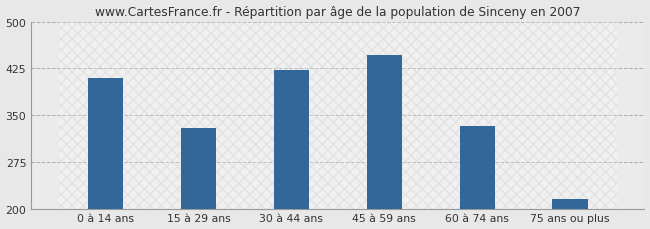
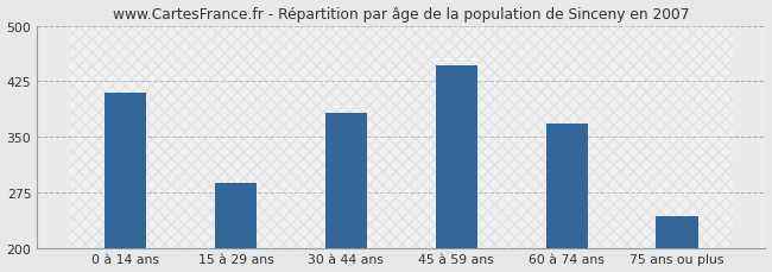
15 à 29 ans: 330 -> 288
30 à 44 ans: 422 -> 382
60 à 74 ans: 333 -> 368
75 ans ou plus: 215 -> 242
